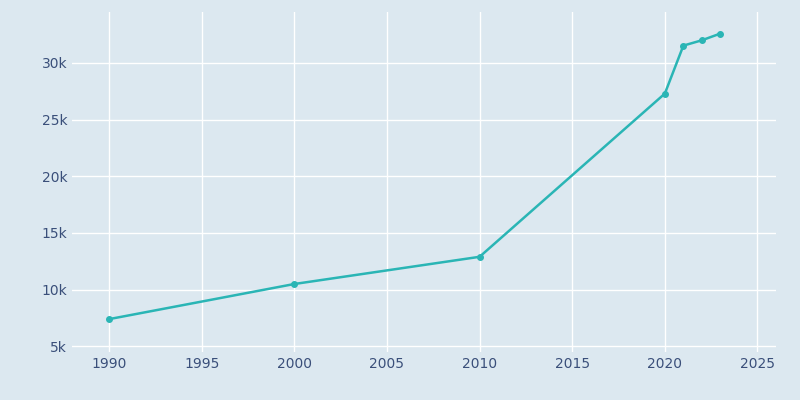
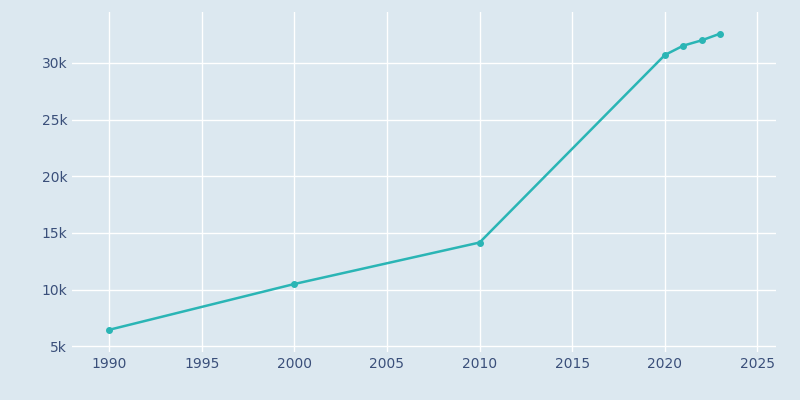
1990: 7.4k -> 6.5k
2010: 12.9k -> 14.2k
2020: 27.3k -> 30.7k
